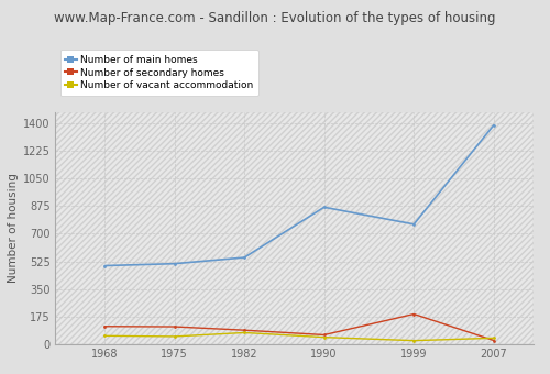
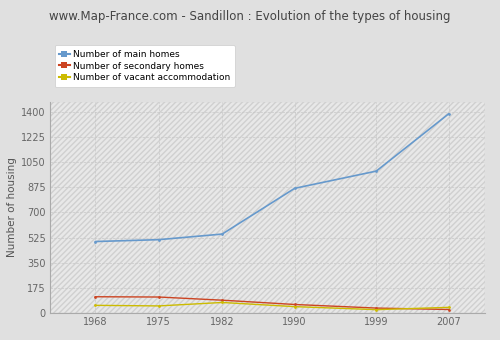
Number of main homes/1999: 760 -> 990
Number of secondary homes/1999: 190 -> 30
